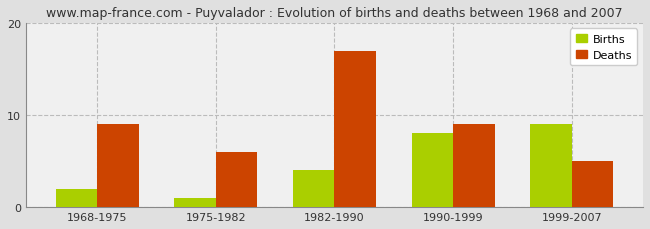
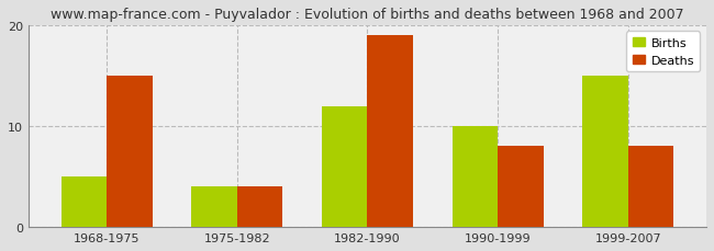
Births/1968-1975: 2 -> 5
Deaths/1968-1975: 9 -> 15
Births/1975-1982: 1 -> 4
Deaths/1975-1982: 6 -> 4
Births/1982-1990: 4 -> 12
Deaths/1982-1990: 17 -> 19
Births/1990-1999: 8 -> 10
Deaths/1990-1999: 9 -> 8
Births/1999-2007: 9 -> 15
Deaths/1999-2007: 5 -> 8
